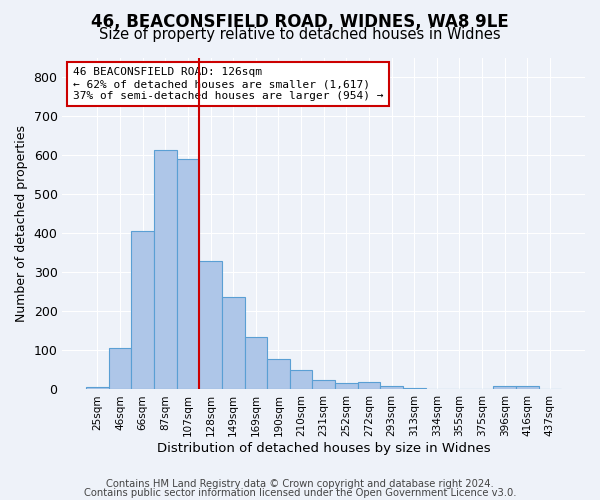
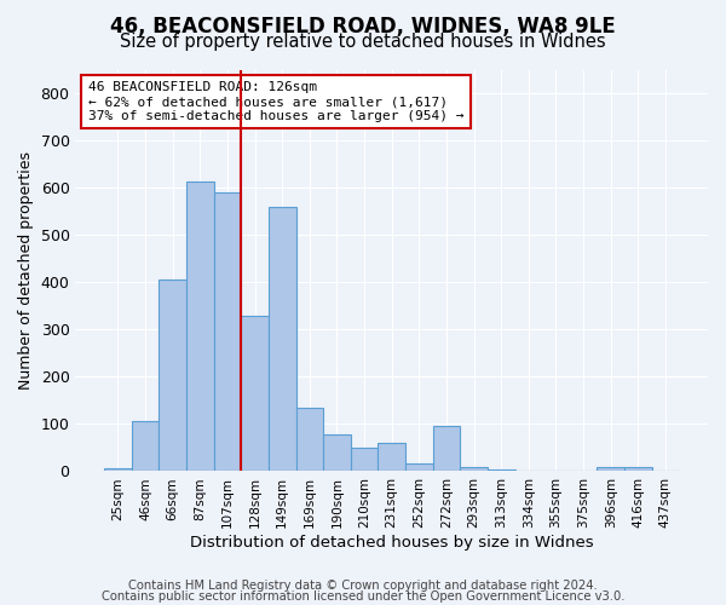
149sqm: 237 -> 560
231sqm: 24 -> 60
272sqm: 18 -> 95
